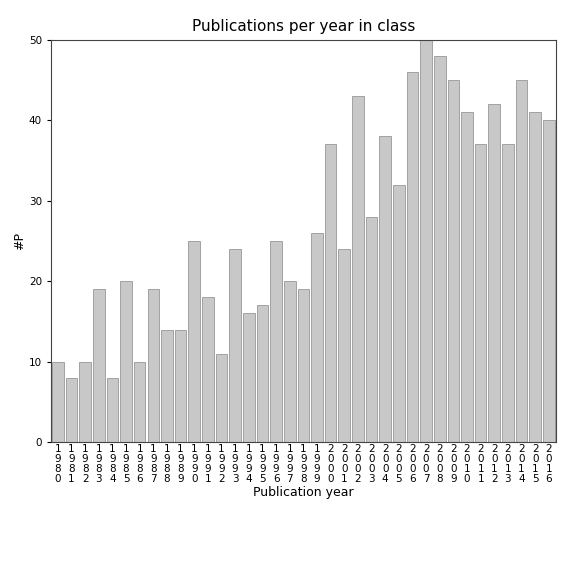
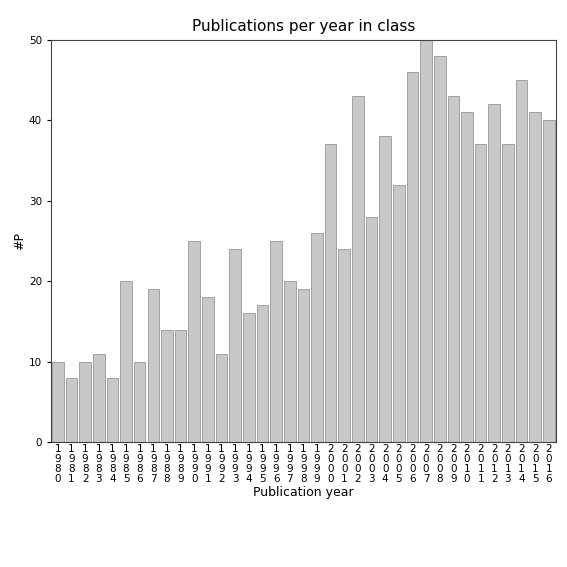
1 9 8 3: 19 -> 11
2 0 0 9: 45 -> 43
